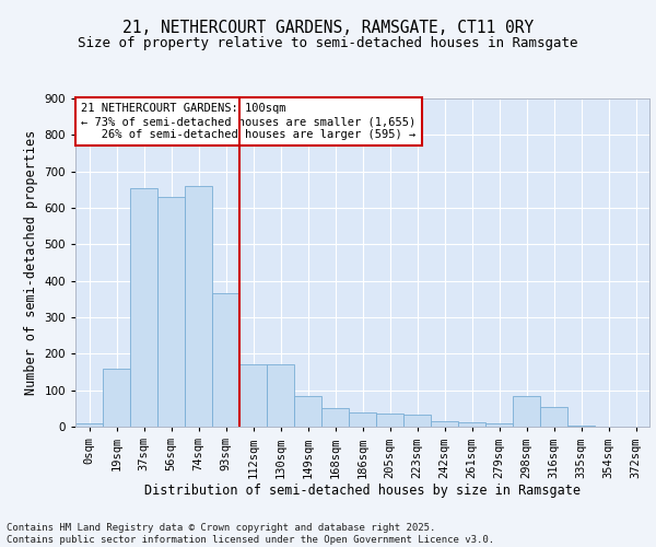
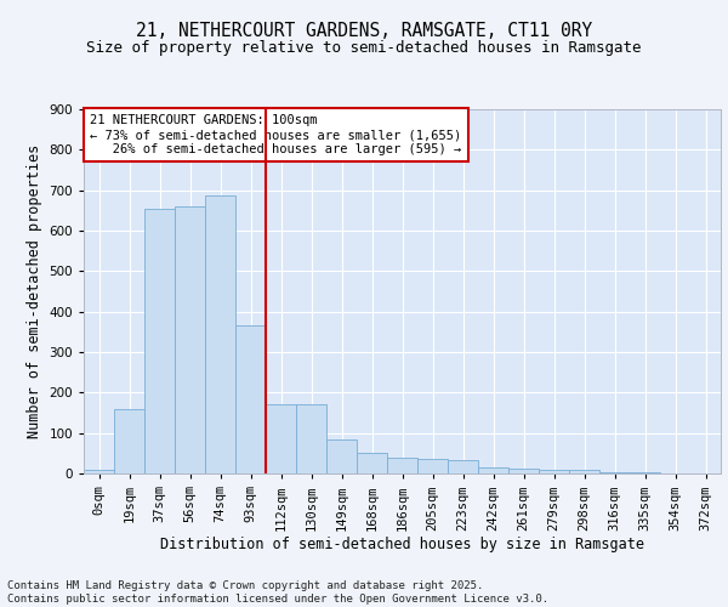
56sqm: 630 -> 660
74sqm: 660 -> 688
298sqm: 85 -> 10
316sqm: 55 -> 2
